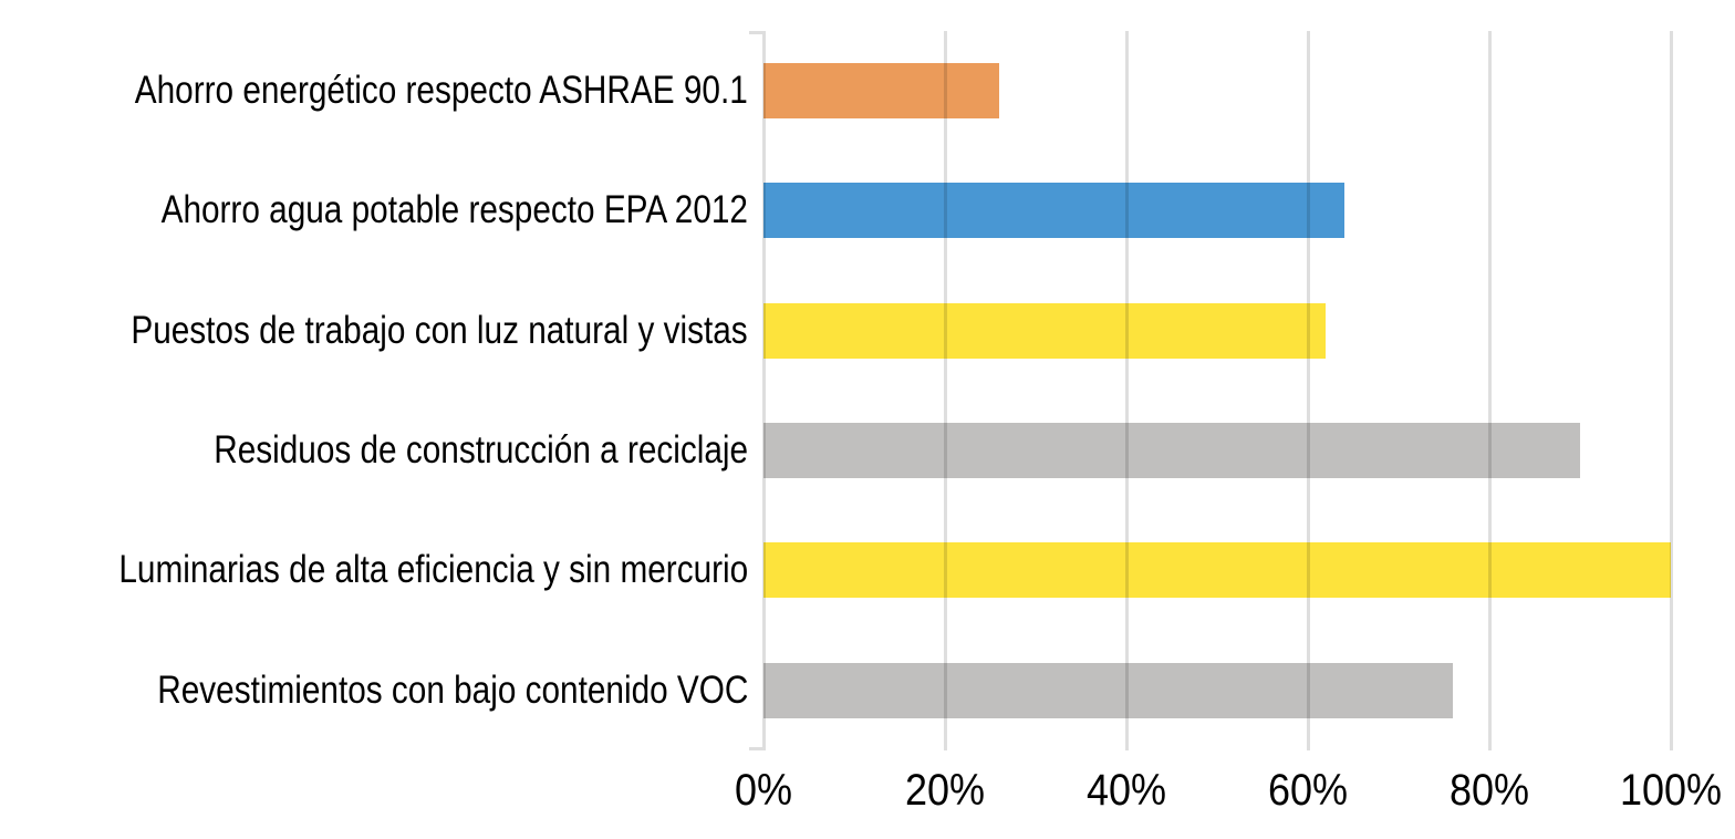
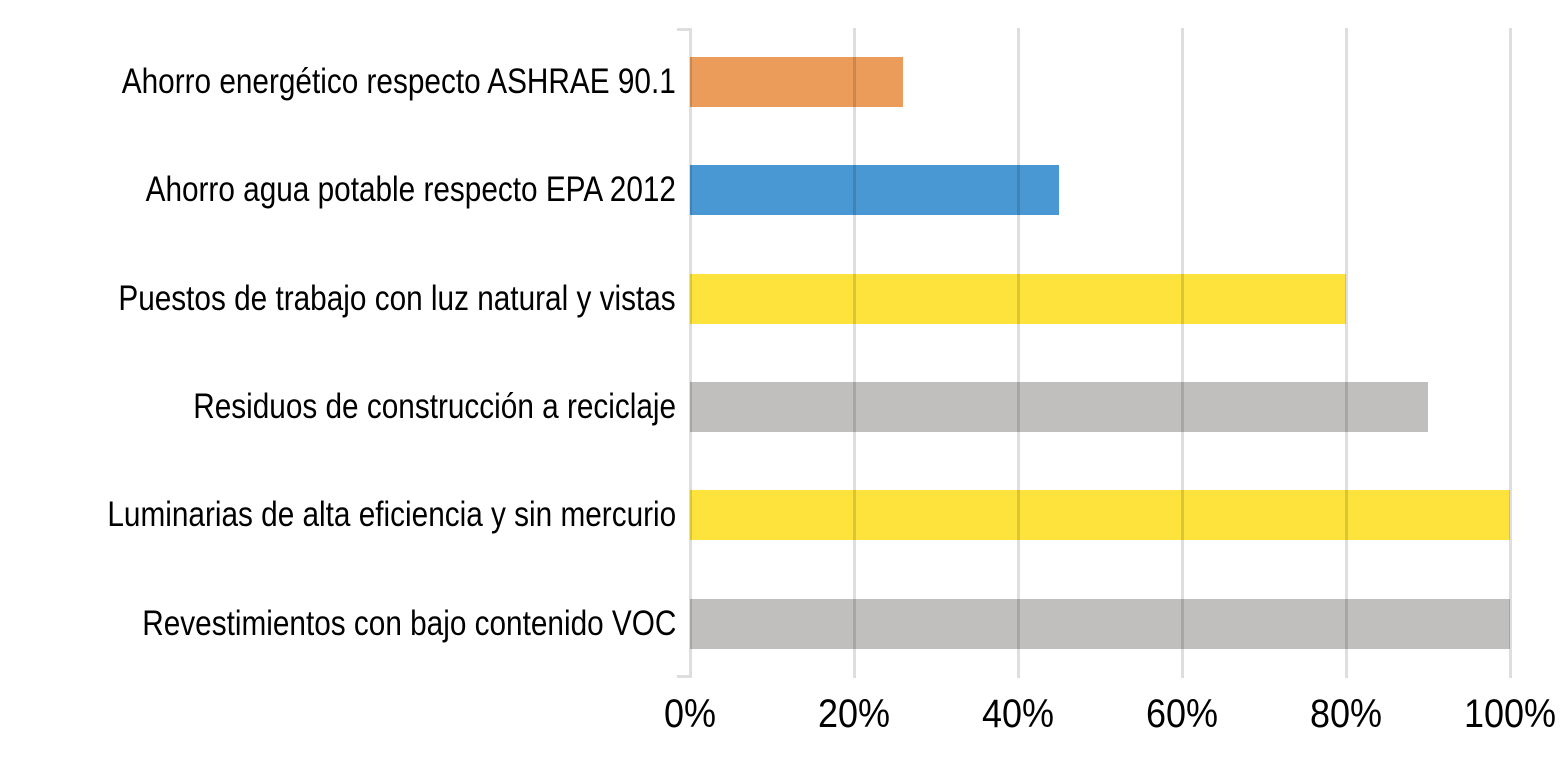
Ahorro agua potable respecto EPA 2012: 64% -> 45%
Puestos de trabajo con luz natural y vistas: 62% -> 80%
Revestimientos con bajo contenido VOC: 76% -> 100%
